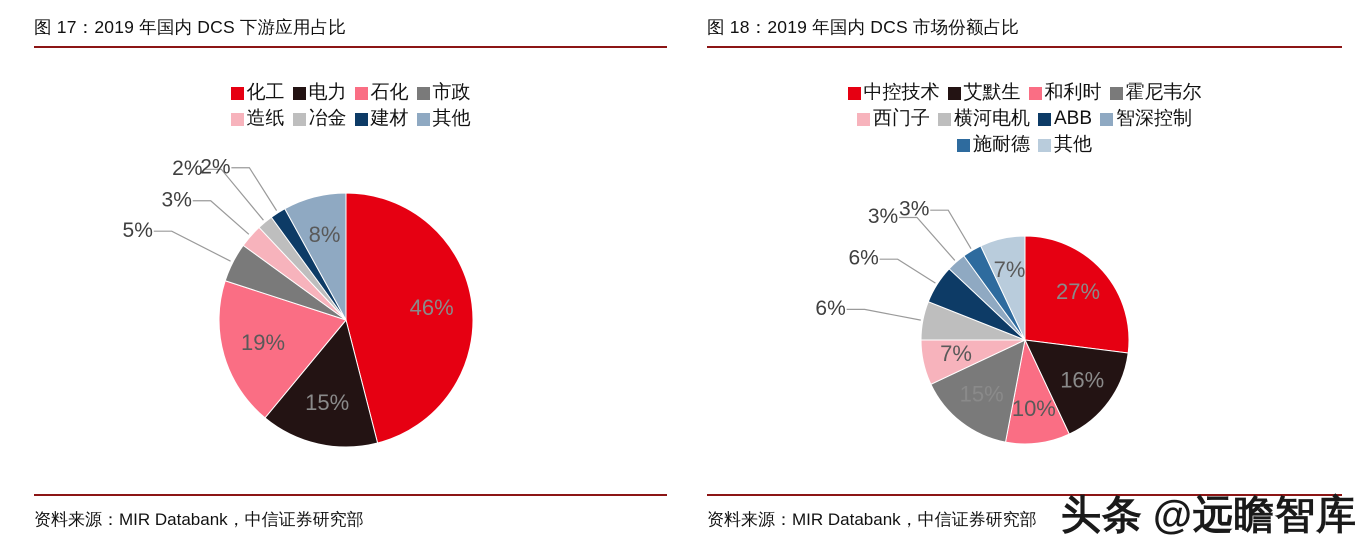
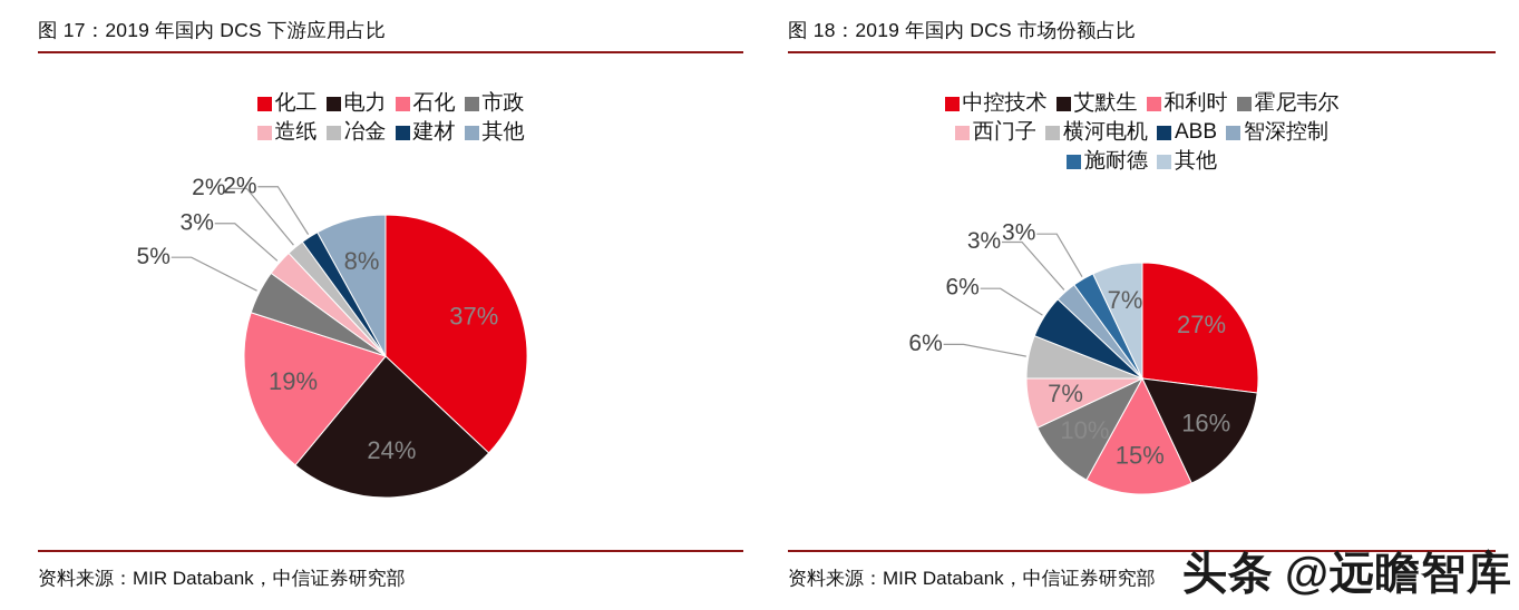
图 17：2019 年国内 DCS 下游应用占比/化工: 46% -> 37%
图 17：2019 年国内 DCS 下游应用占比/电力: 15% -> 24%
图 18：2019 年国内 DCS 市场份额占比/和利时: 10% -> 15%
图 18：2019 年国内 DCS 市场份额占比/霍尼韦尔: 15% -> 10%
